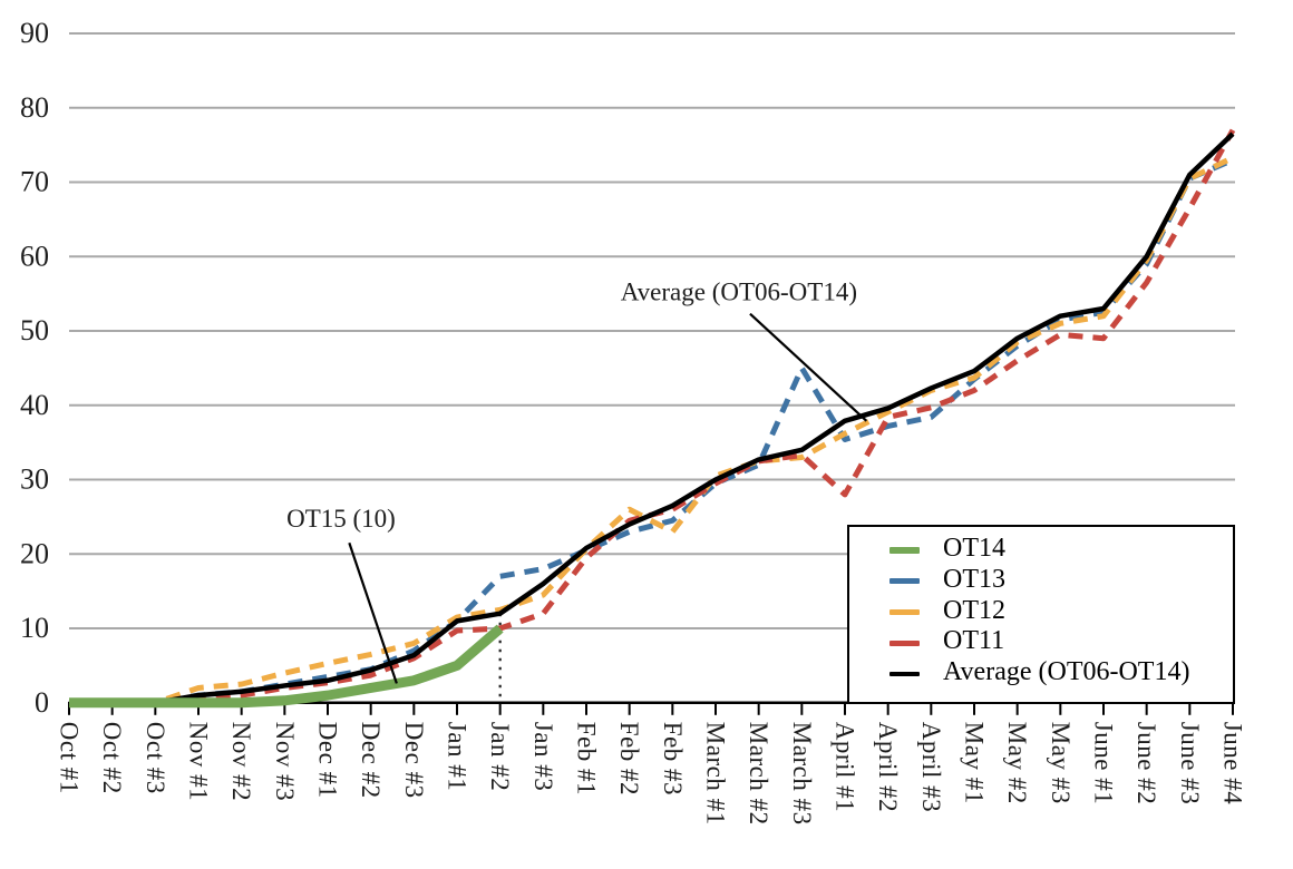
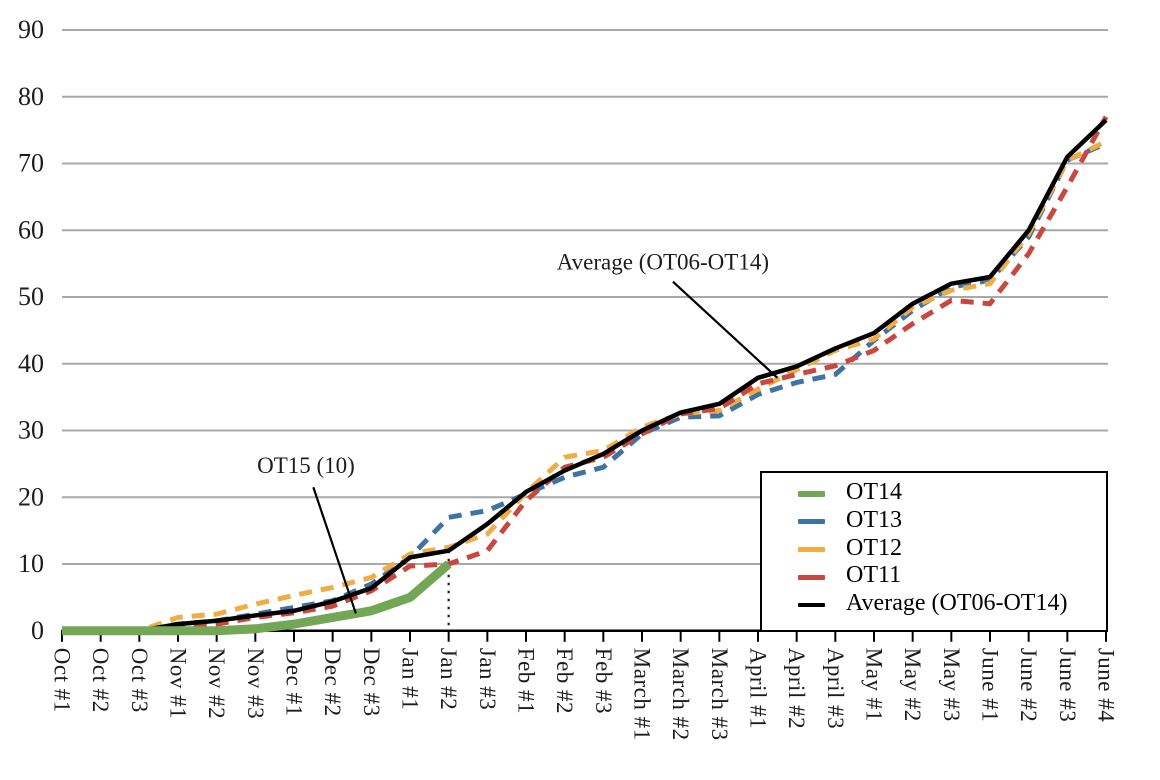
OT12/Feb #3: 23 -> 27
OT13/March #3: 45 -> 32
OT11/April #1: 28 -> 37
